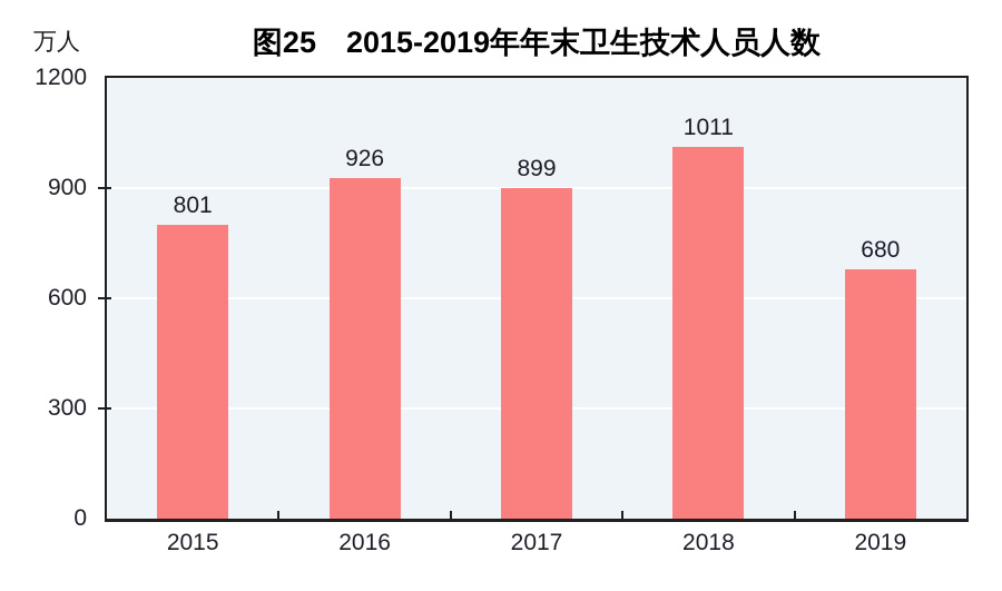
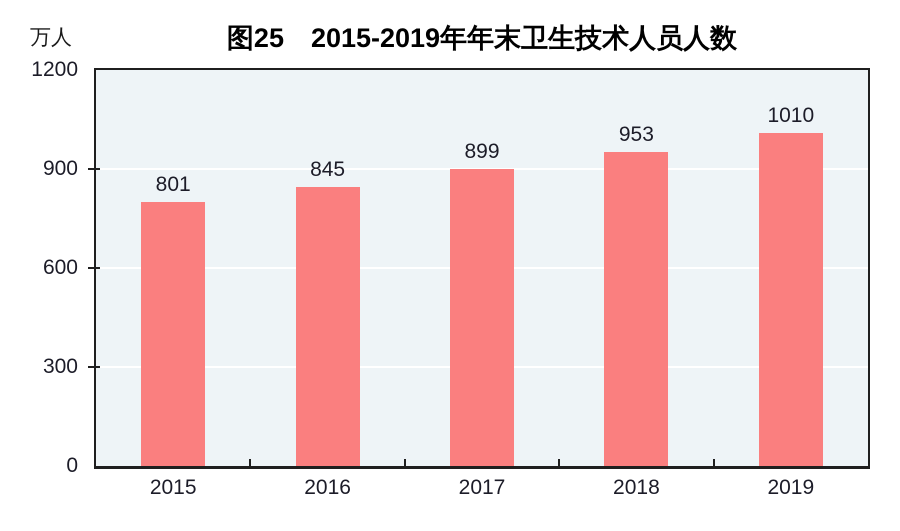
2016: 926 -> 845
2018: 1011 -> 953
2019: 680 -> 1010
